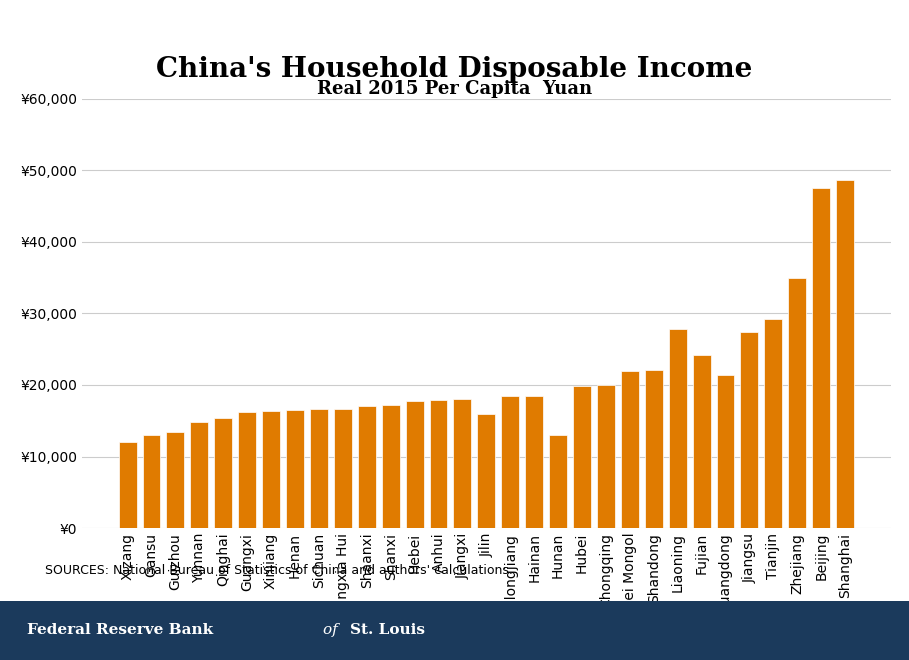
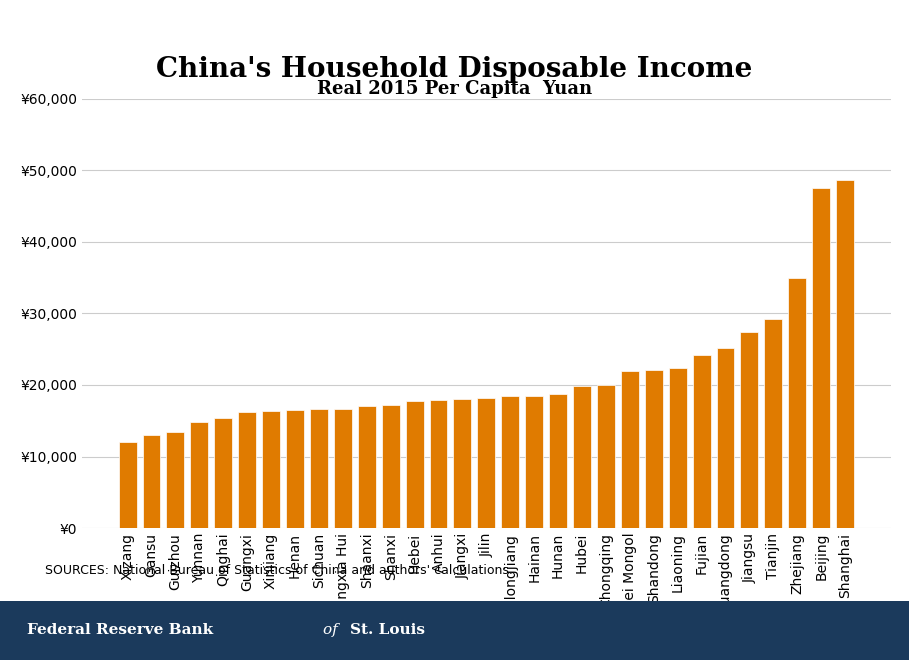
Jilin: ¥16,000 -> ¥18,200
Hunan: ¥13,000 -> ¥18,700
Liaoning: ¥27,800 -> ¥22,400
Guangdong: ¥21,400 -> ¥25,200
